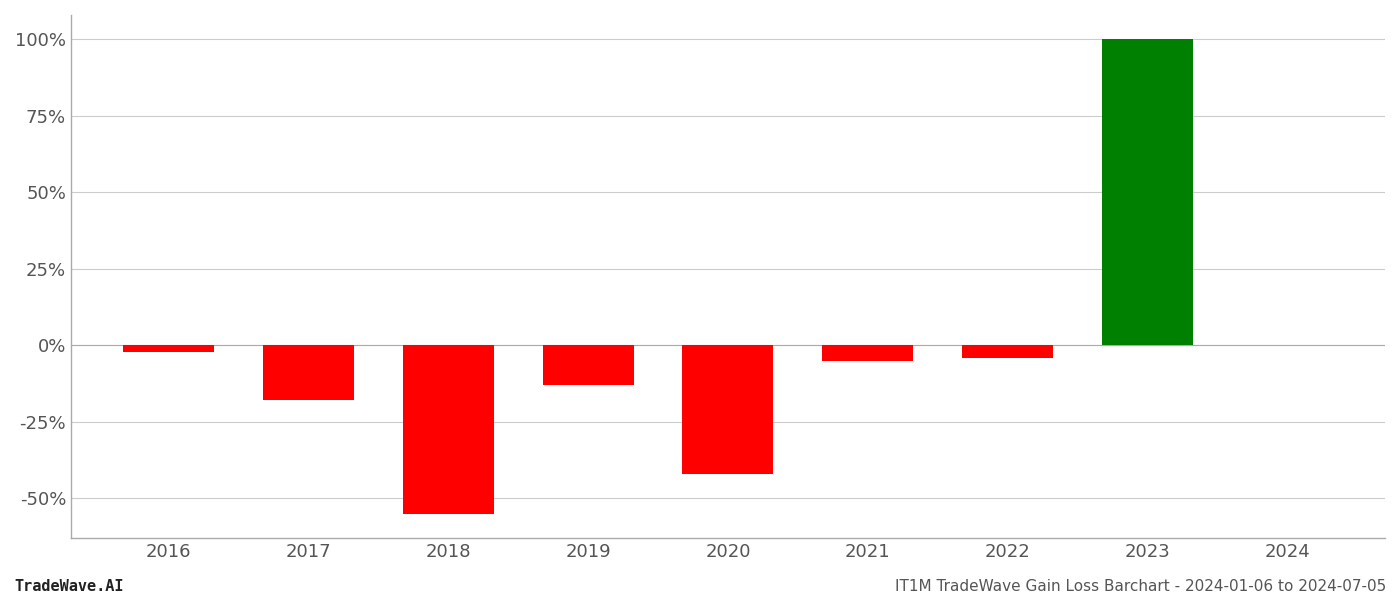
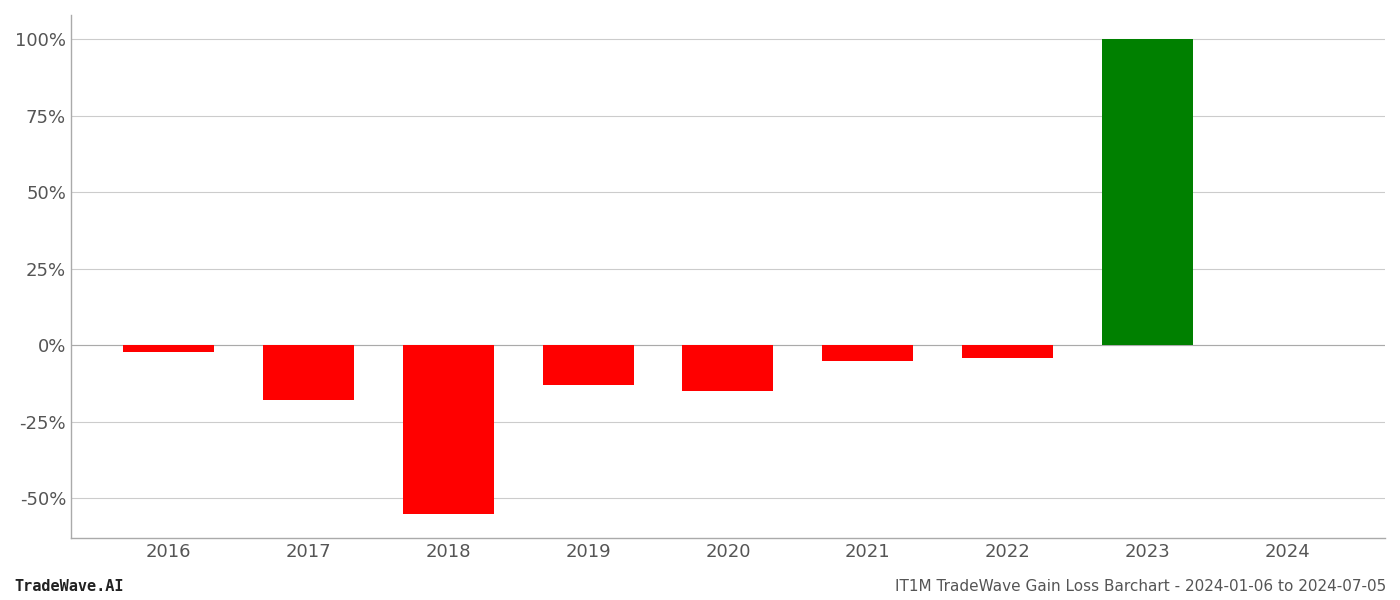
2020: -42% -> -15%
